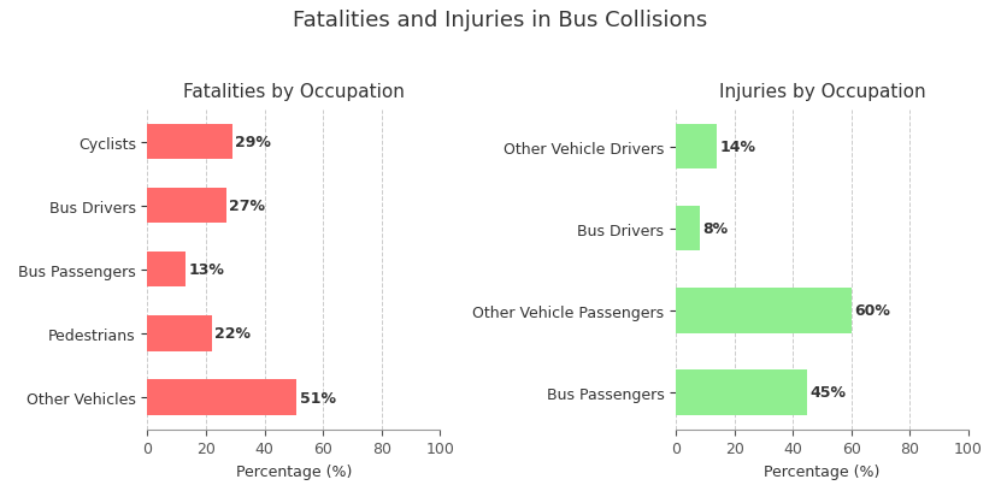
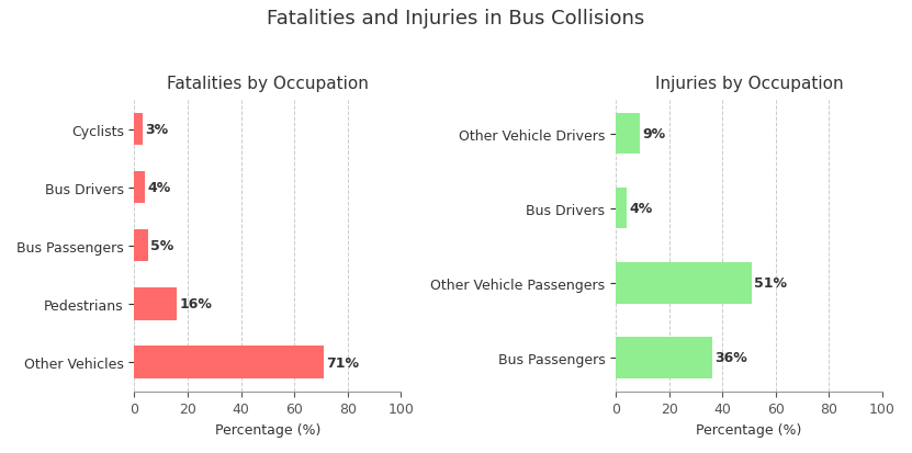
Fatalities by Occupation/Cyclists: 29% -> 3%
Fatalities by Occupation/Bus Drivers: 27% -> 4%
Fatalities by Occupation/Bus Passengers: 13% -> 5%
Fatalities by Occupation/Pedestrians: 22% -> 16%
Fatalities by Occupation/Other Vehicles: 51% -> 71%
Injuries by Occupation/Other Vehicle Drivers: 14% -> 9%
Injuries by Occupation/Bus Drivers: 8% -> 4%
Injuries by Occupation/Other Vehicle Passengers: 60% -> 51%
Injuries by Occupation/Bus Passengers: 45% -> 36%
